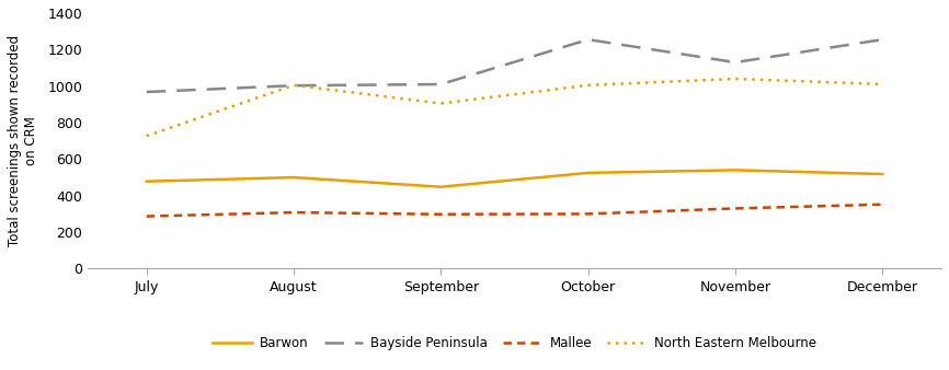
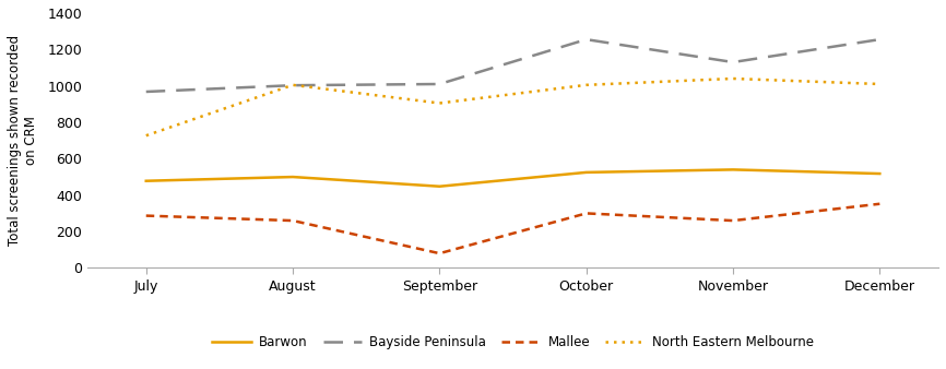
Mallee/August: 310 -> 260
Mallee/September: 300 -> 80
Mallee/November: 330 -> 260
